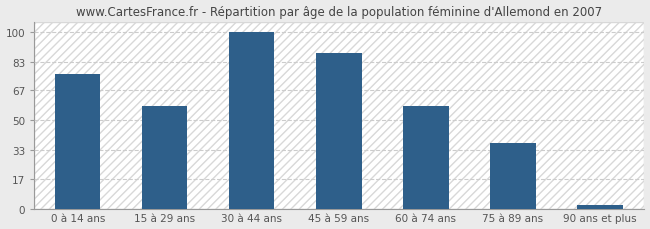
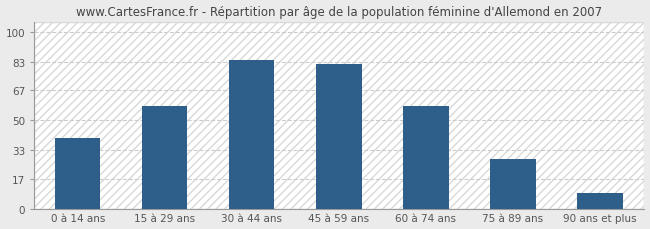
0 à 14 ans: 76 -> 40
30 à 44 ans: 100 -> 84
45 à 59 ans: 88 -> 82
75 à 89 ans: 37 -> 28
90 ans et plus: 2 -> 9
